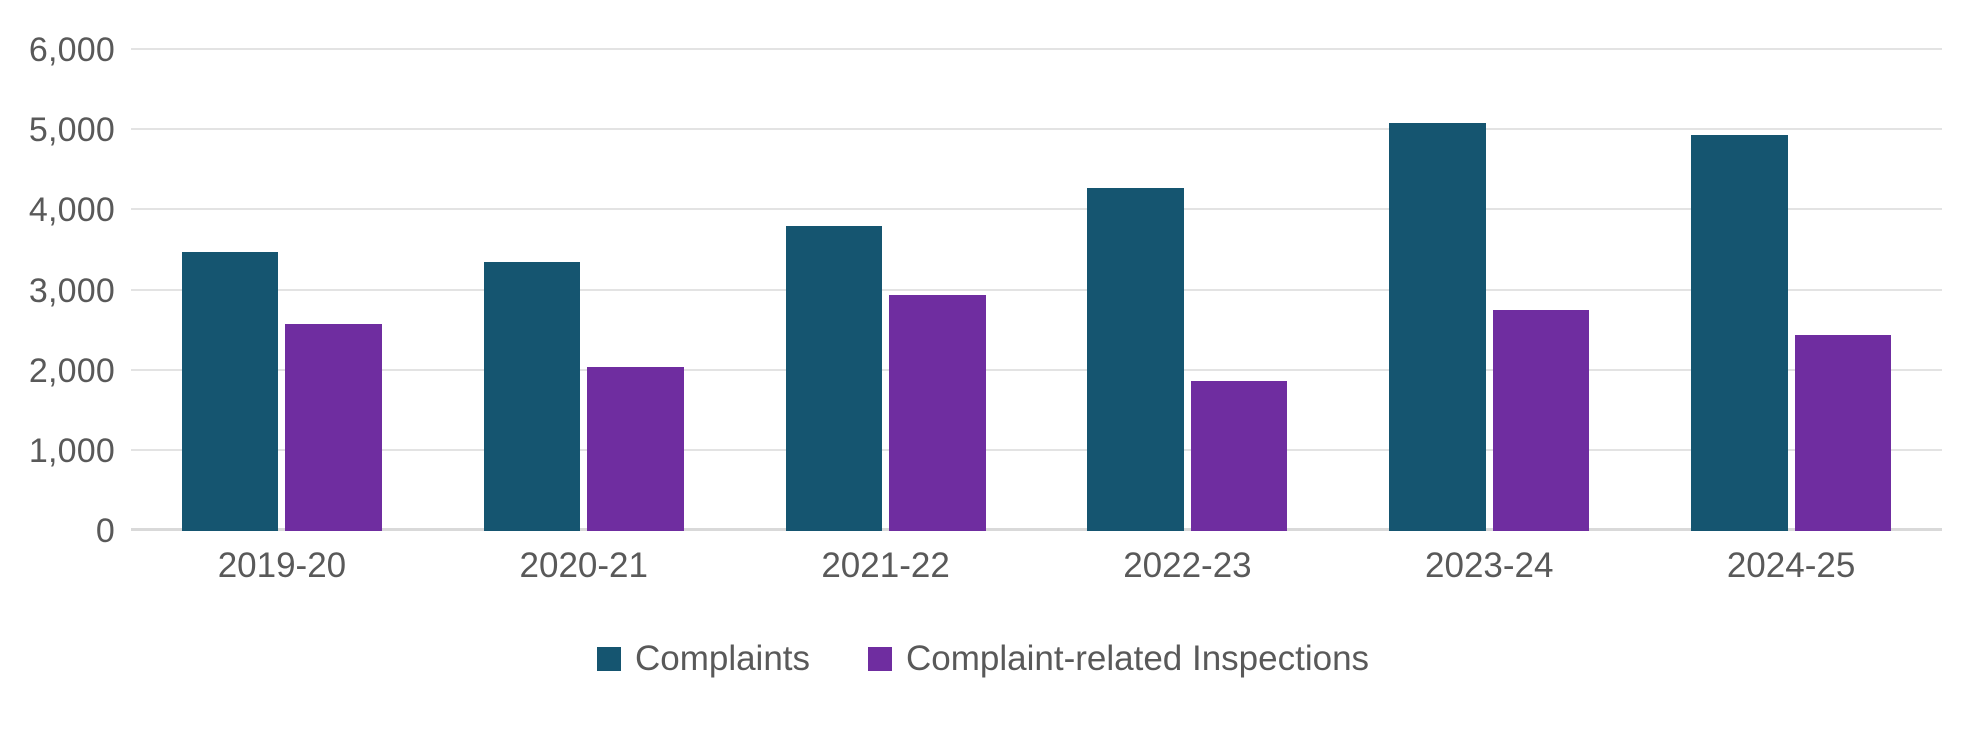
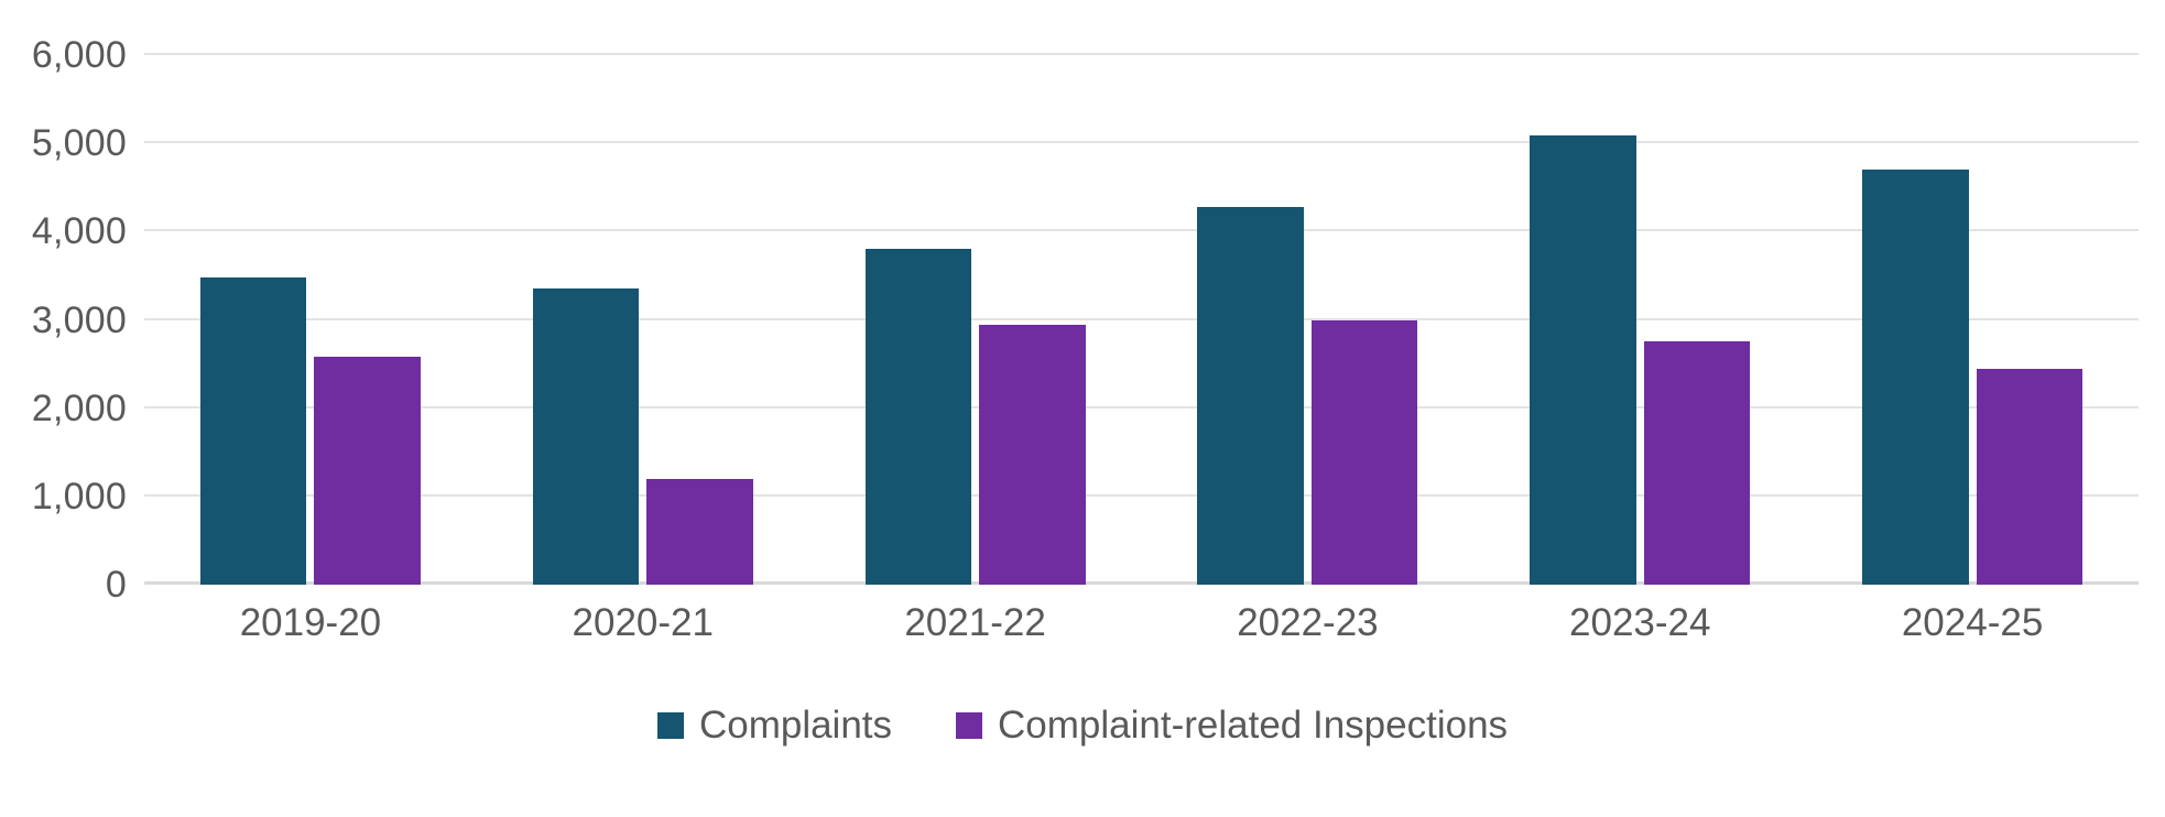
Complaint-related Inspections/2020-21: 2000 -> 1200
Complaint-related Inspections/2022-23: 1900 -> 3000
Complaints/2024-25: 4900 -> 4700
